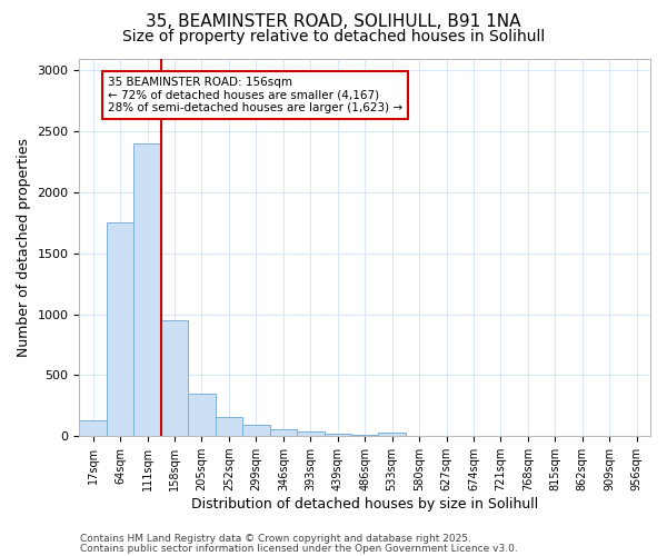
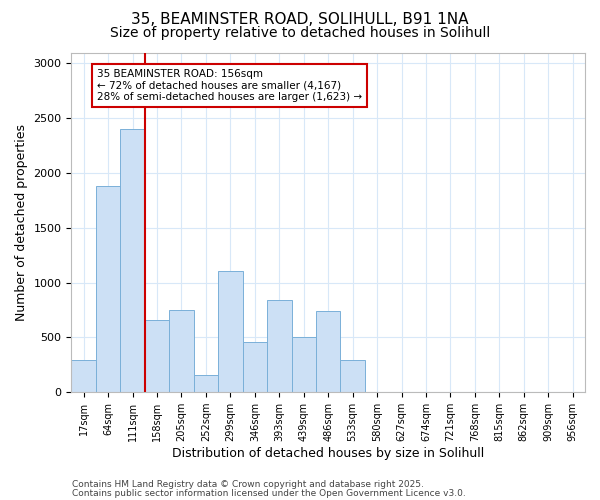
17sqm: 130 -> 290
64sqm: 1750 -> 1880
158sqm: 950 -> 660
205sqm: 350 -> 750
299sqm: 90 -> 1110
346sqm: 60 -> 460
393sqm: 40 -> 840
439sqm: 20 -> 500
486sqm: 20 -> 740
533sqm: 30 -> 290
